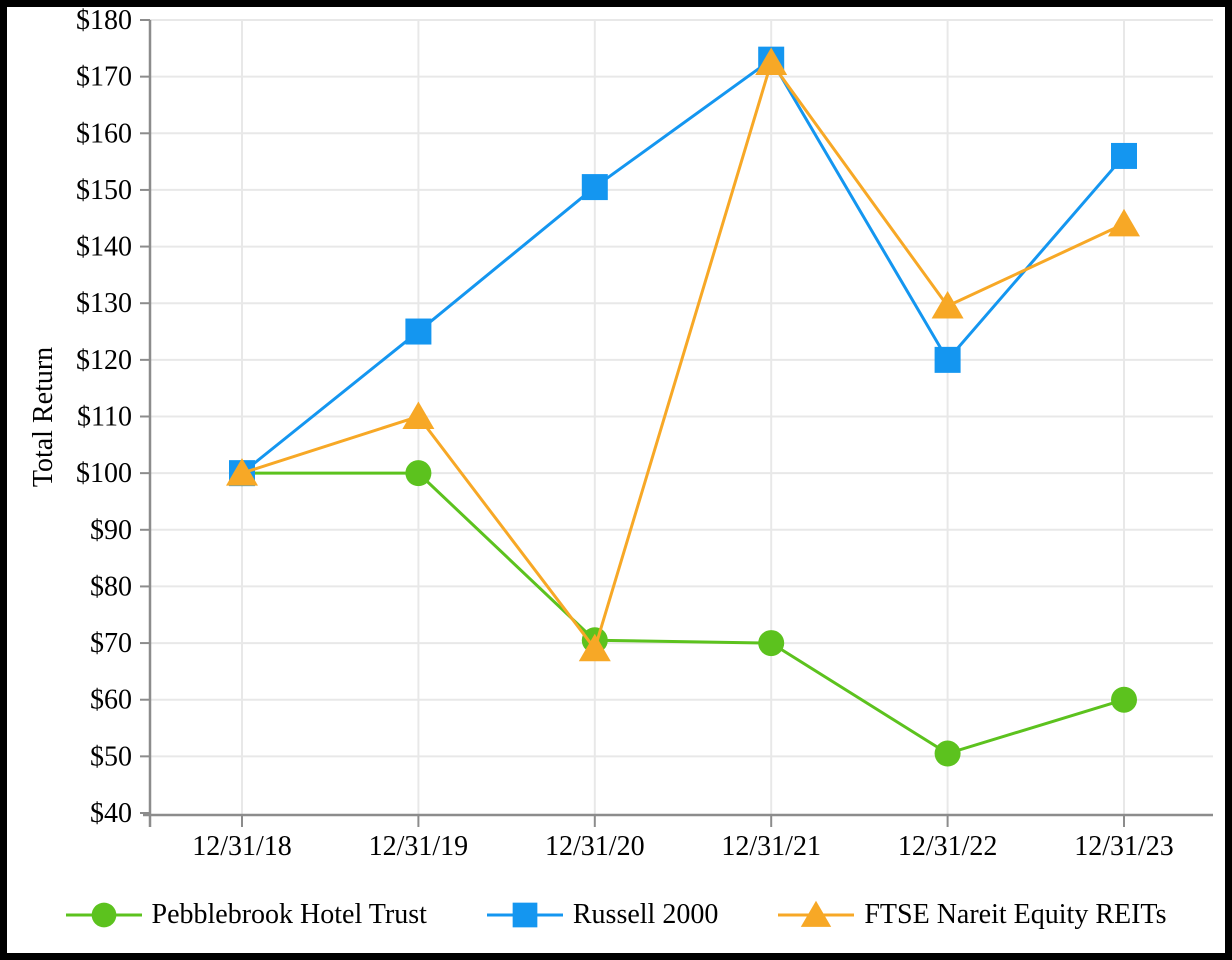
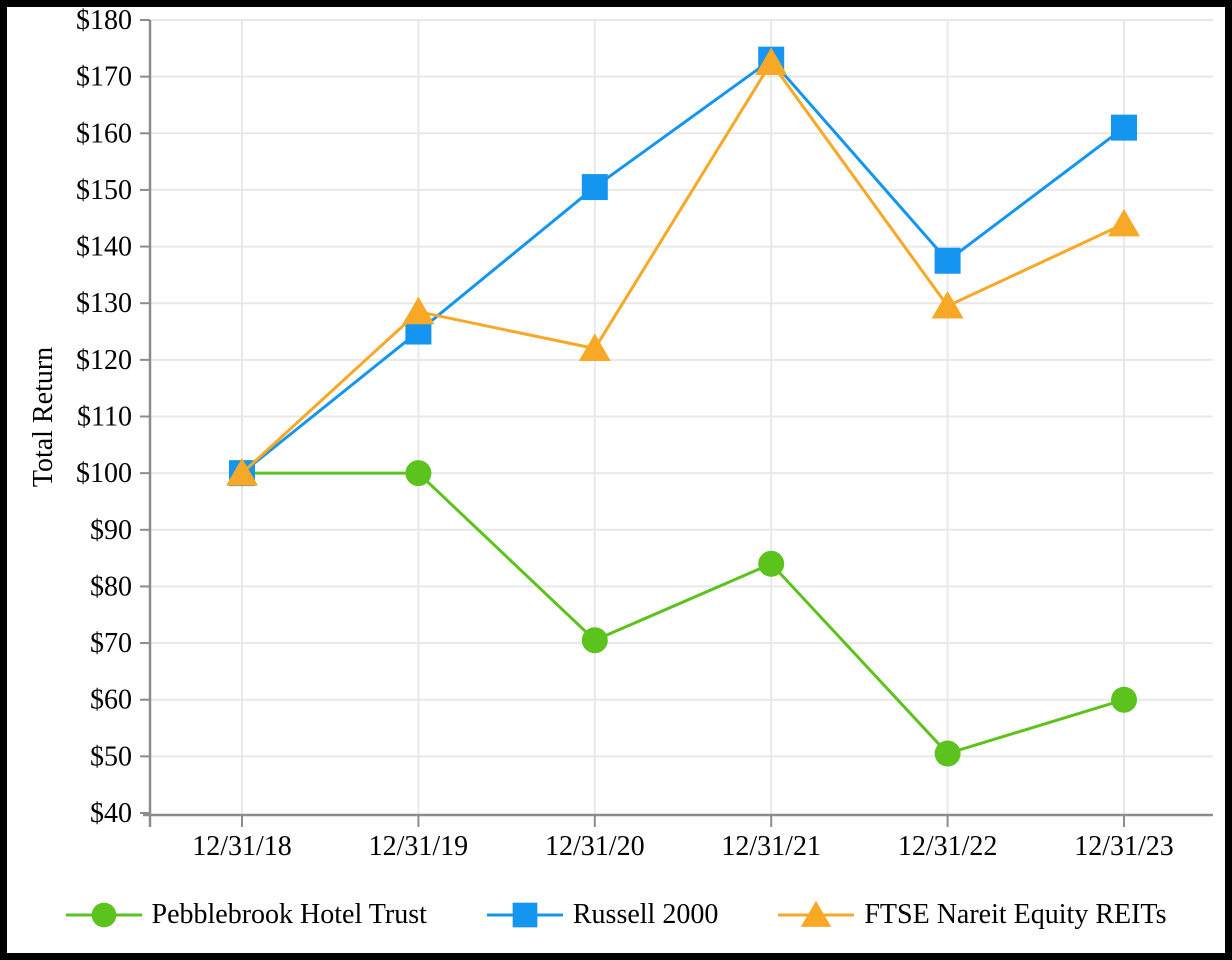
FTSE Nareit Equity REITs/12/31/19: $110 -> $128
FTSE Nareit Equity REITs/12/31/20: $69 -> $122
Pebblebrook Hotel Trust/12/31/21: $70 -> $84
Russell 2000/12/31/22: $120 -> $138
Russell 2000/12/31/23: $156 -> $161
